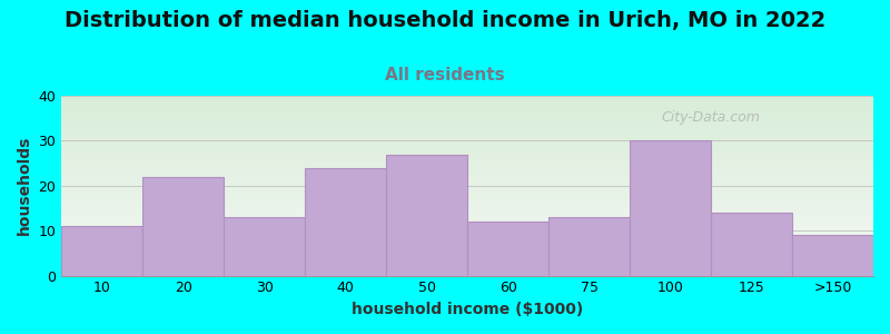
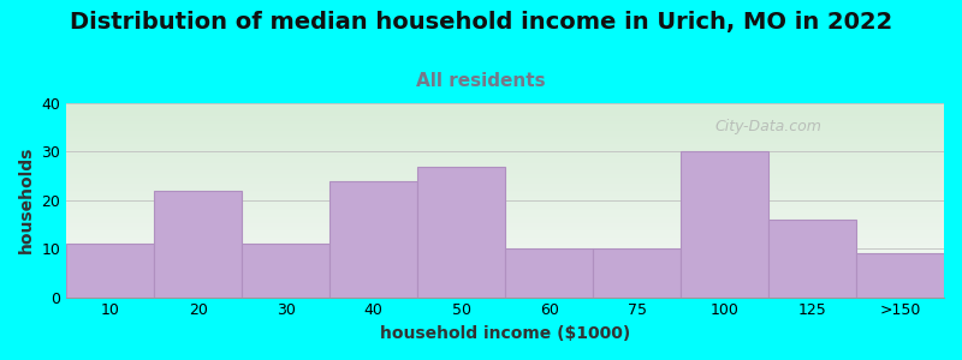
30: 13 -> 11
60: 12 -> 10
75: 13 -> 10
125: 14 -> 16
